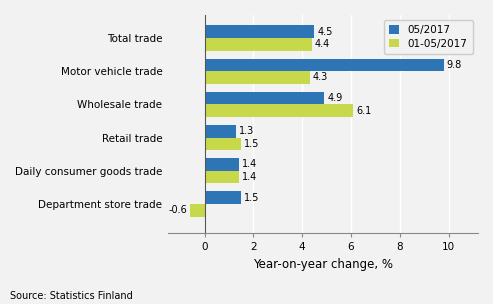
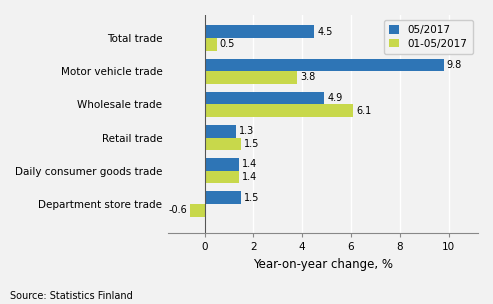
01-05/2017/Total trade: 4.4 -> 0.5
01-05/2017/Motor vehicle trade: 4.3 -> 3.8
